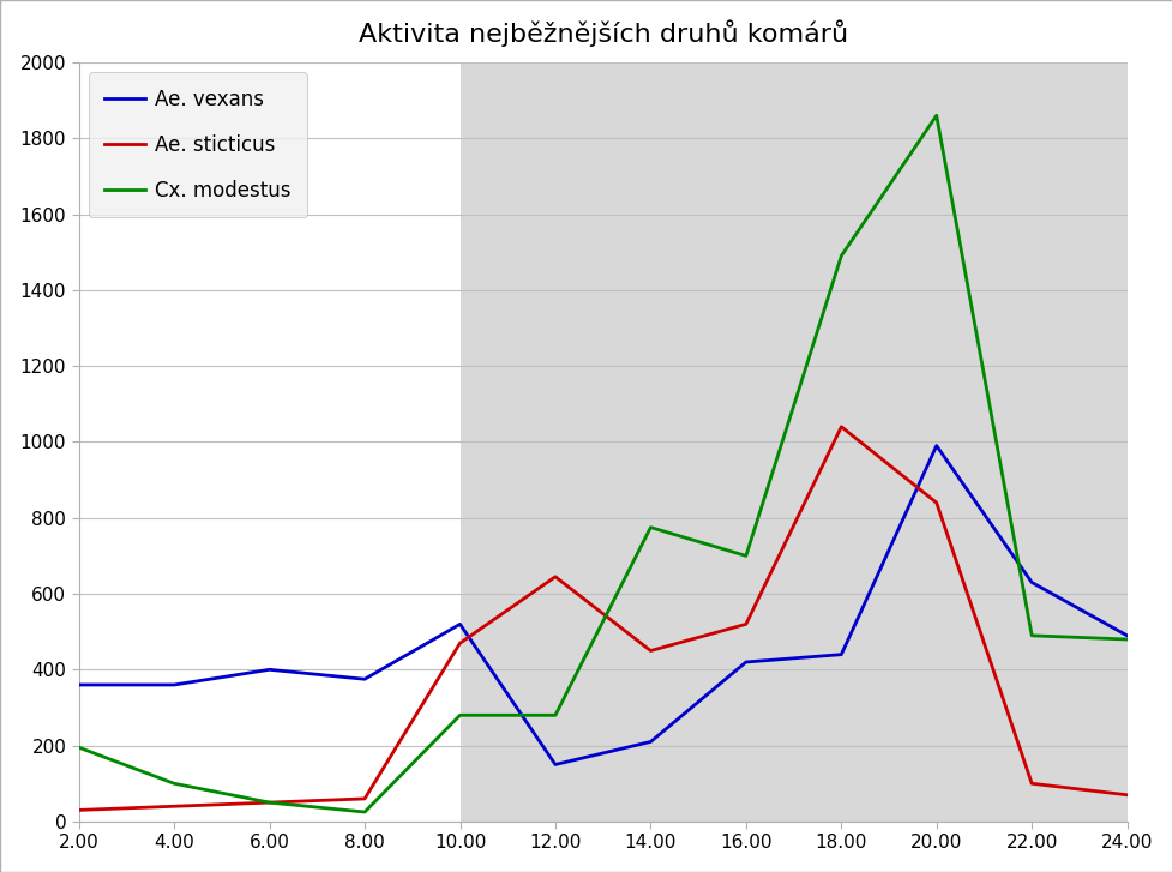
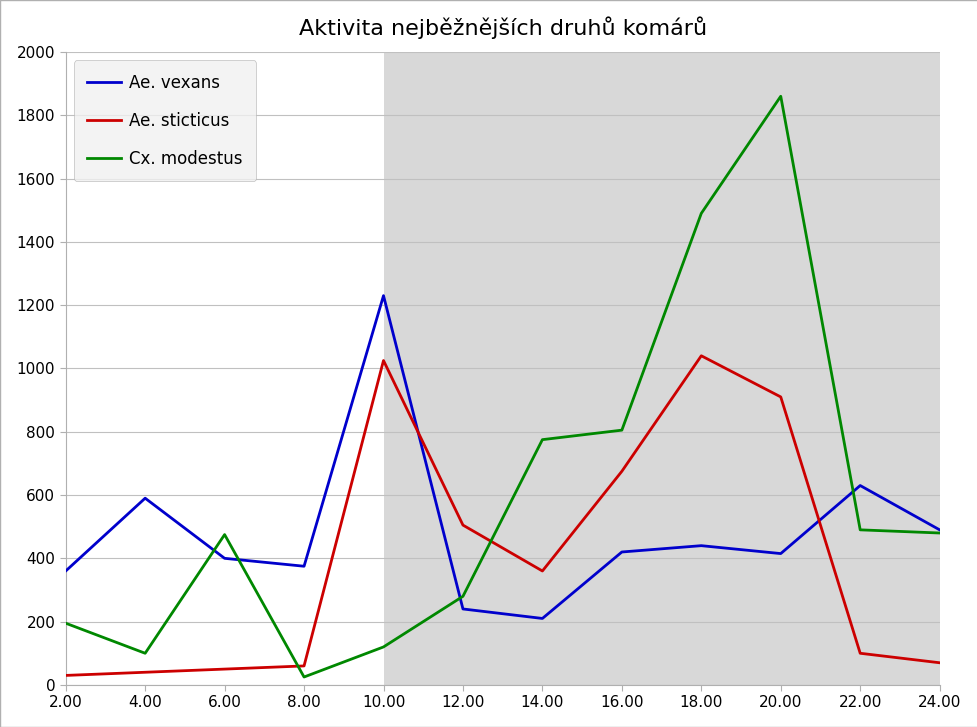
Ae. vexans/4.00: 360 -> 590
Cx. modestus/6.00: 50 -> 475
Ae. vexans/10.00: 520 -> 1230
Ae. sticticus/10.00: 470 -> 1025
Cx. modestus/10.00: 280 -> 120
Ae. vexans/12.00: 150 -> 240
Ae. sticticus/12.00: 645 -> 505
Ae. sticticus/14.00: 450 -> 360
Ae. sticticus/16.00: 520 -> 675
Cx. modestus/16.00: 700 -> 805
Ae. vexans/20.00: 990 -> 415
Ae. sticticus/20.00: 840 -> 910
